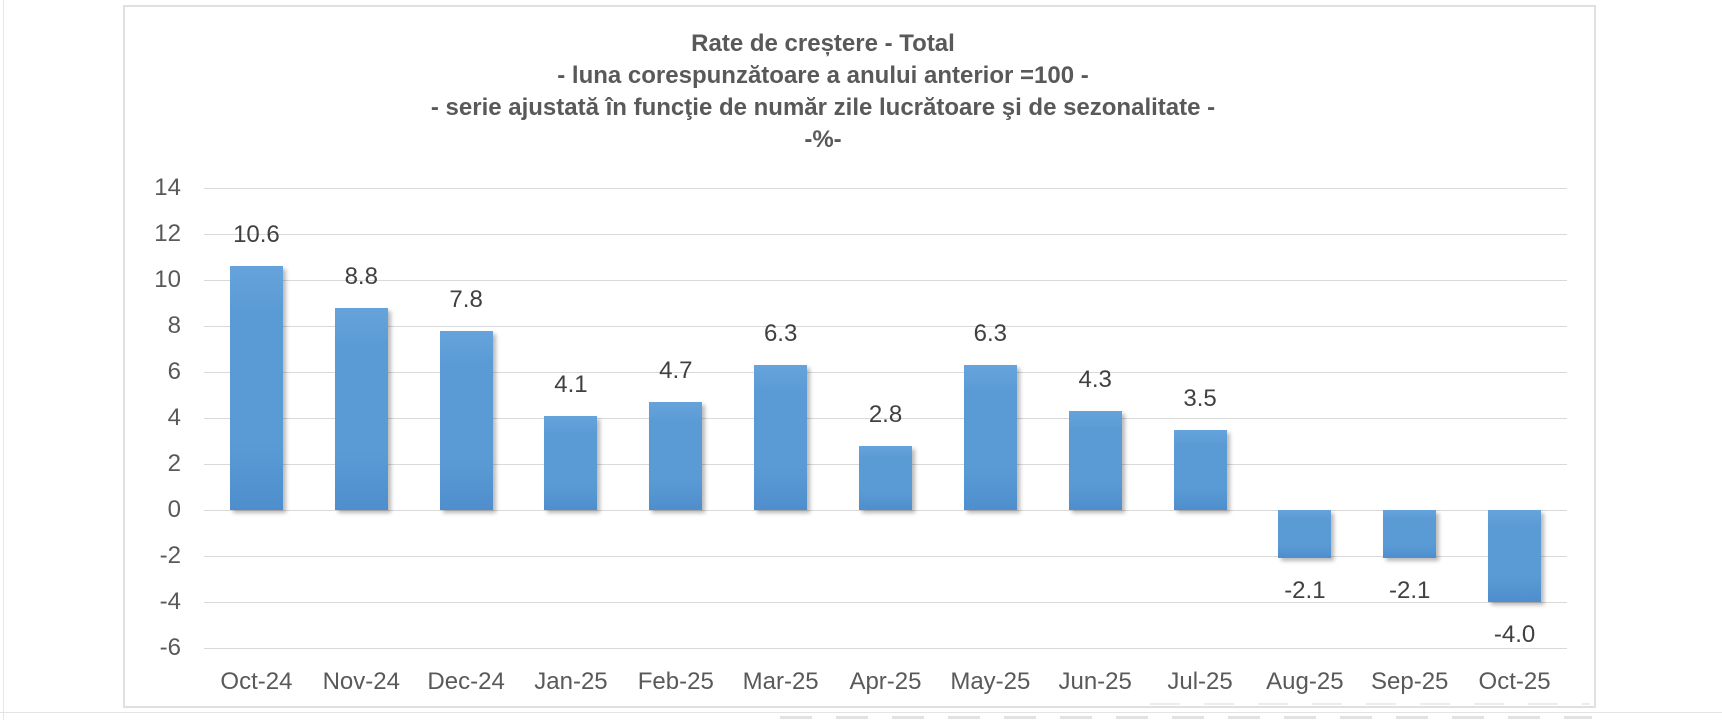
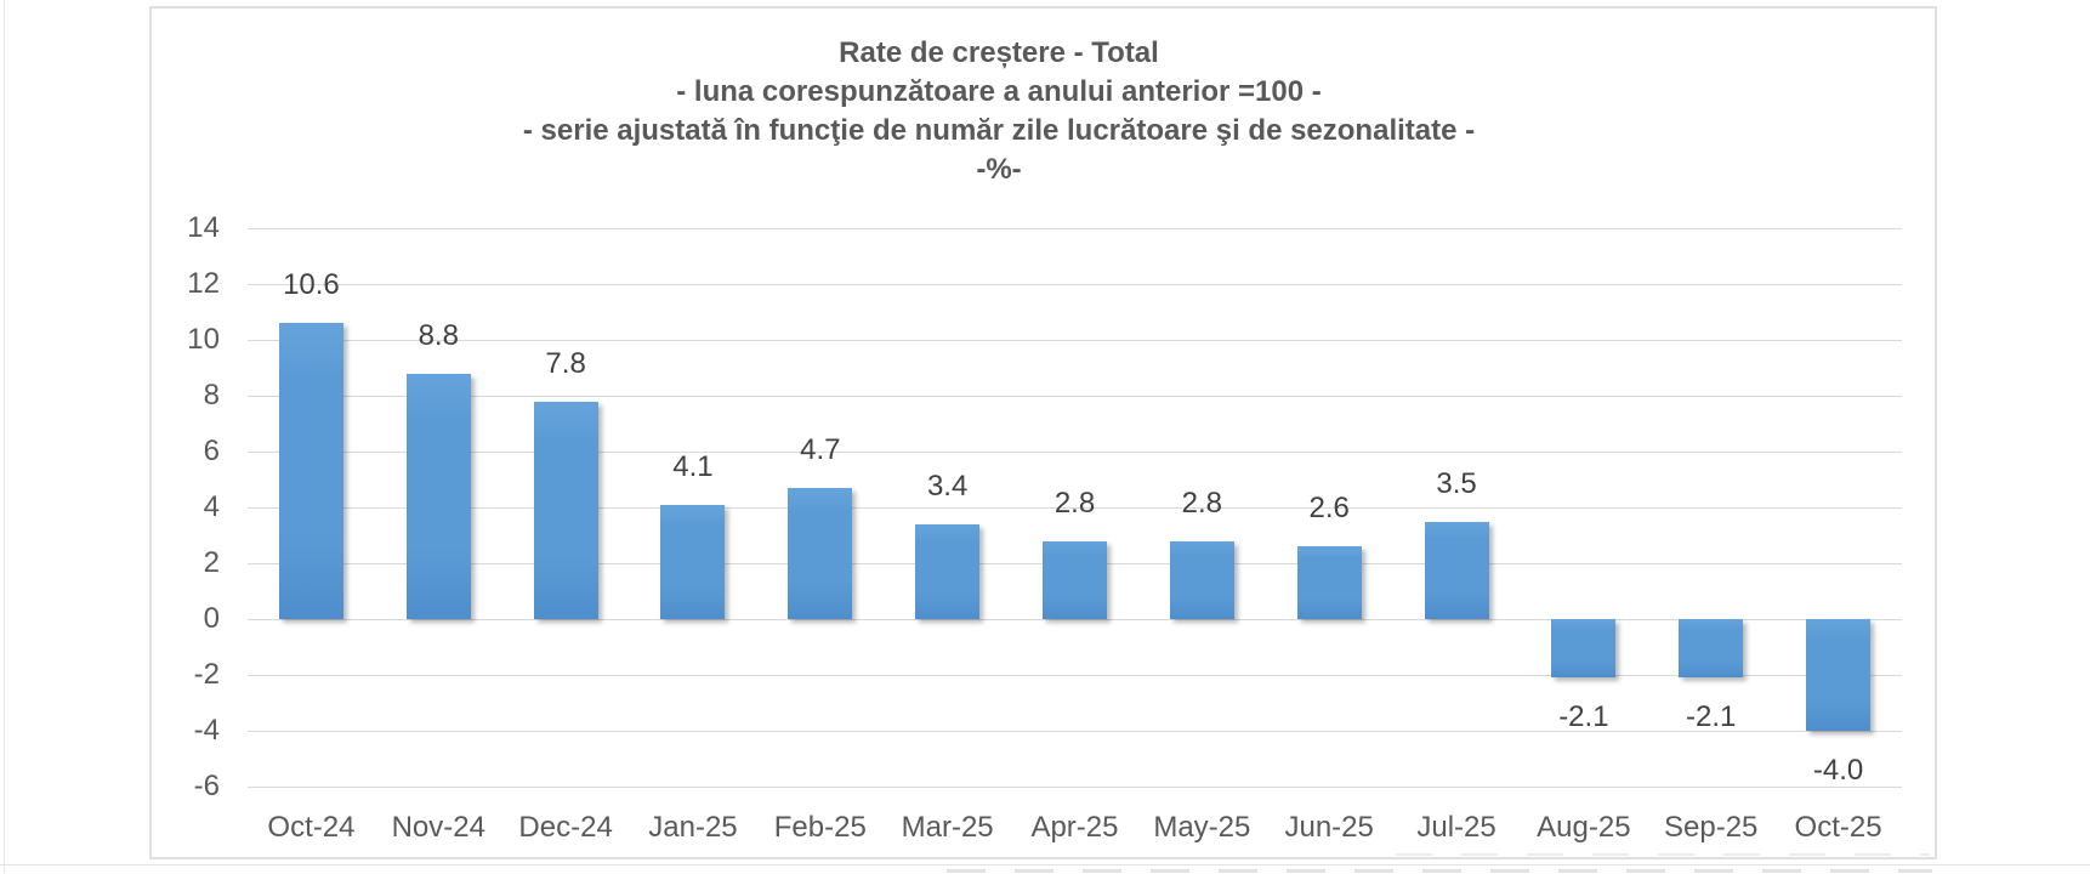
Mar-25: 6.3 -> 3.4
May-25: 6.3 -> 2.8
Jun-25: 4.3 -> 2.6
